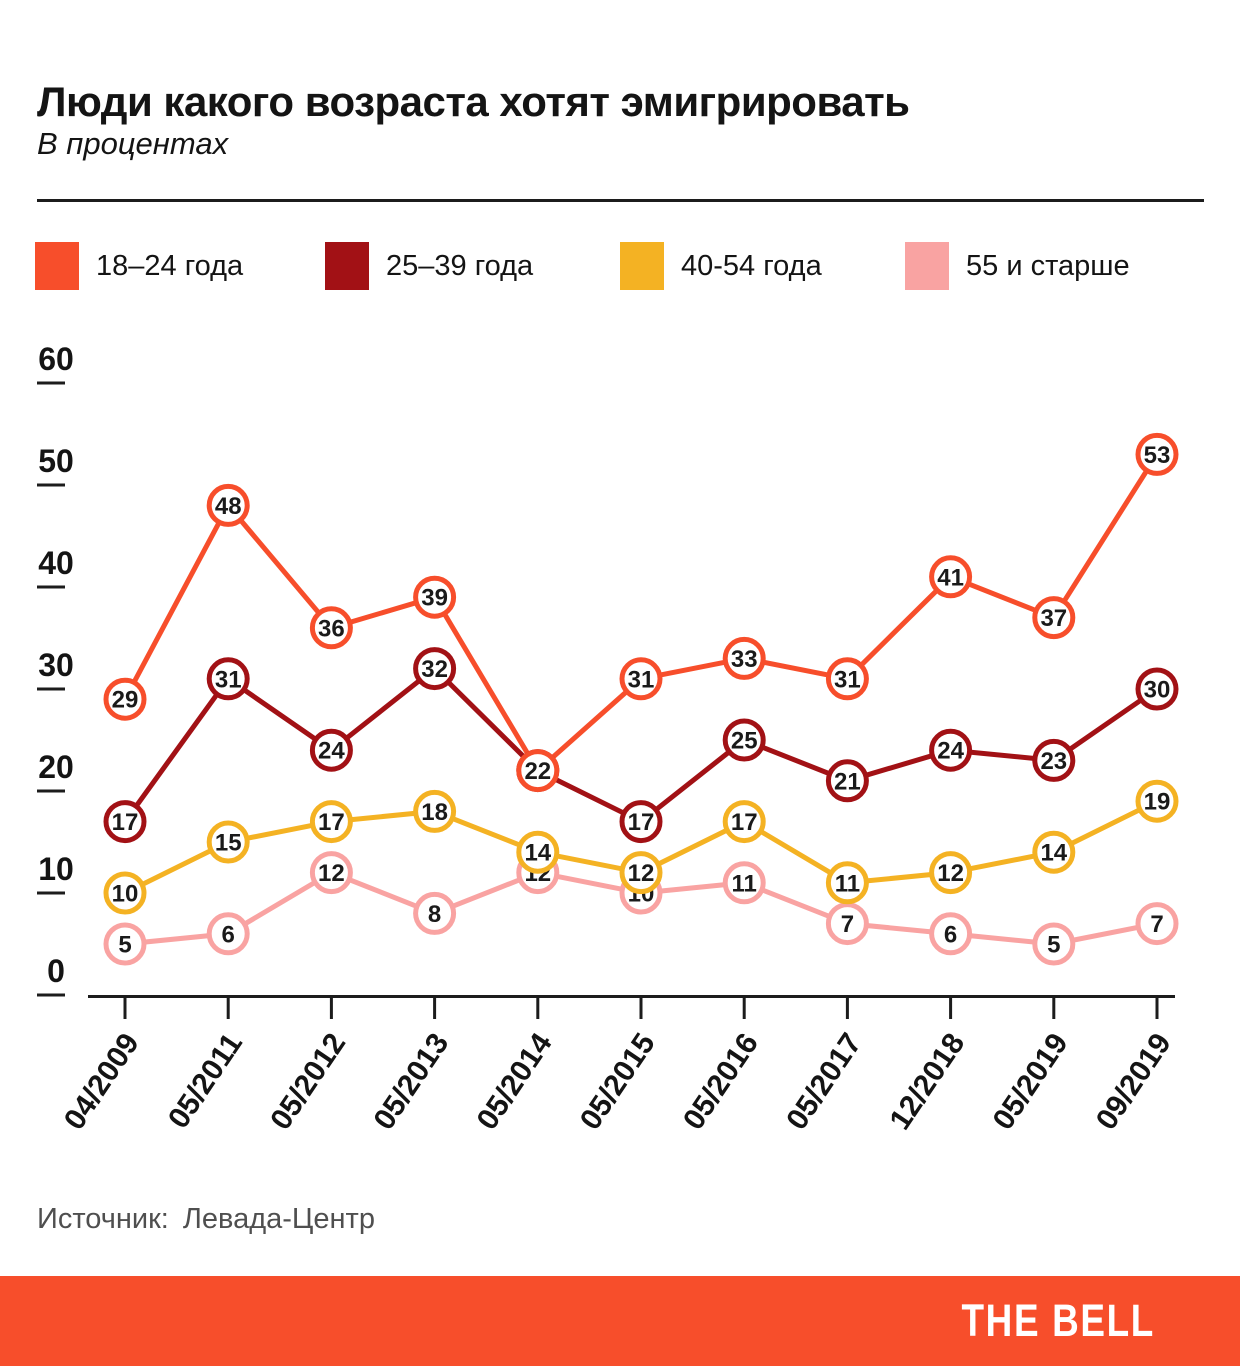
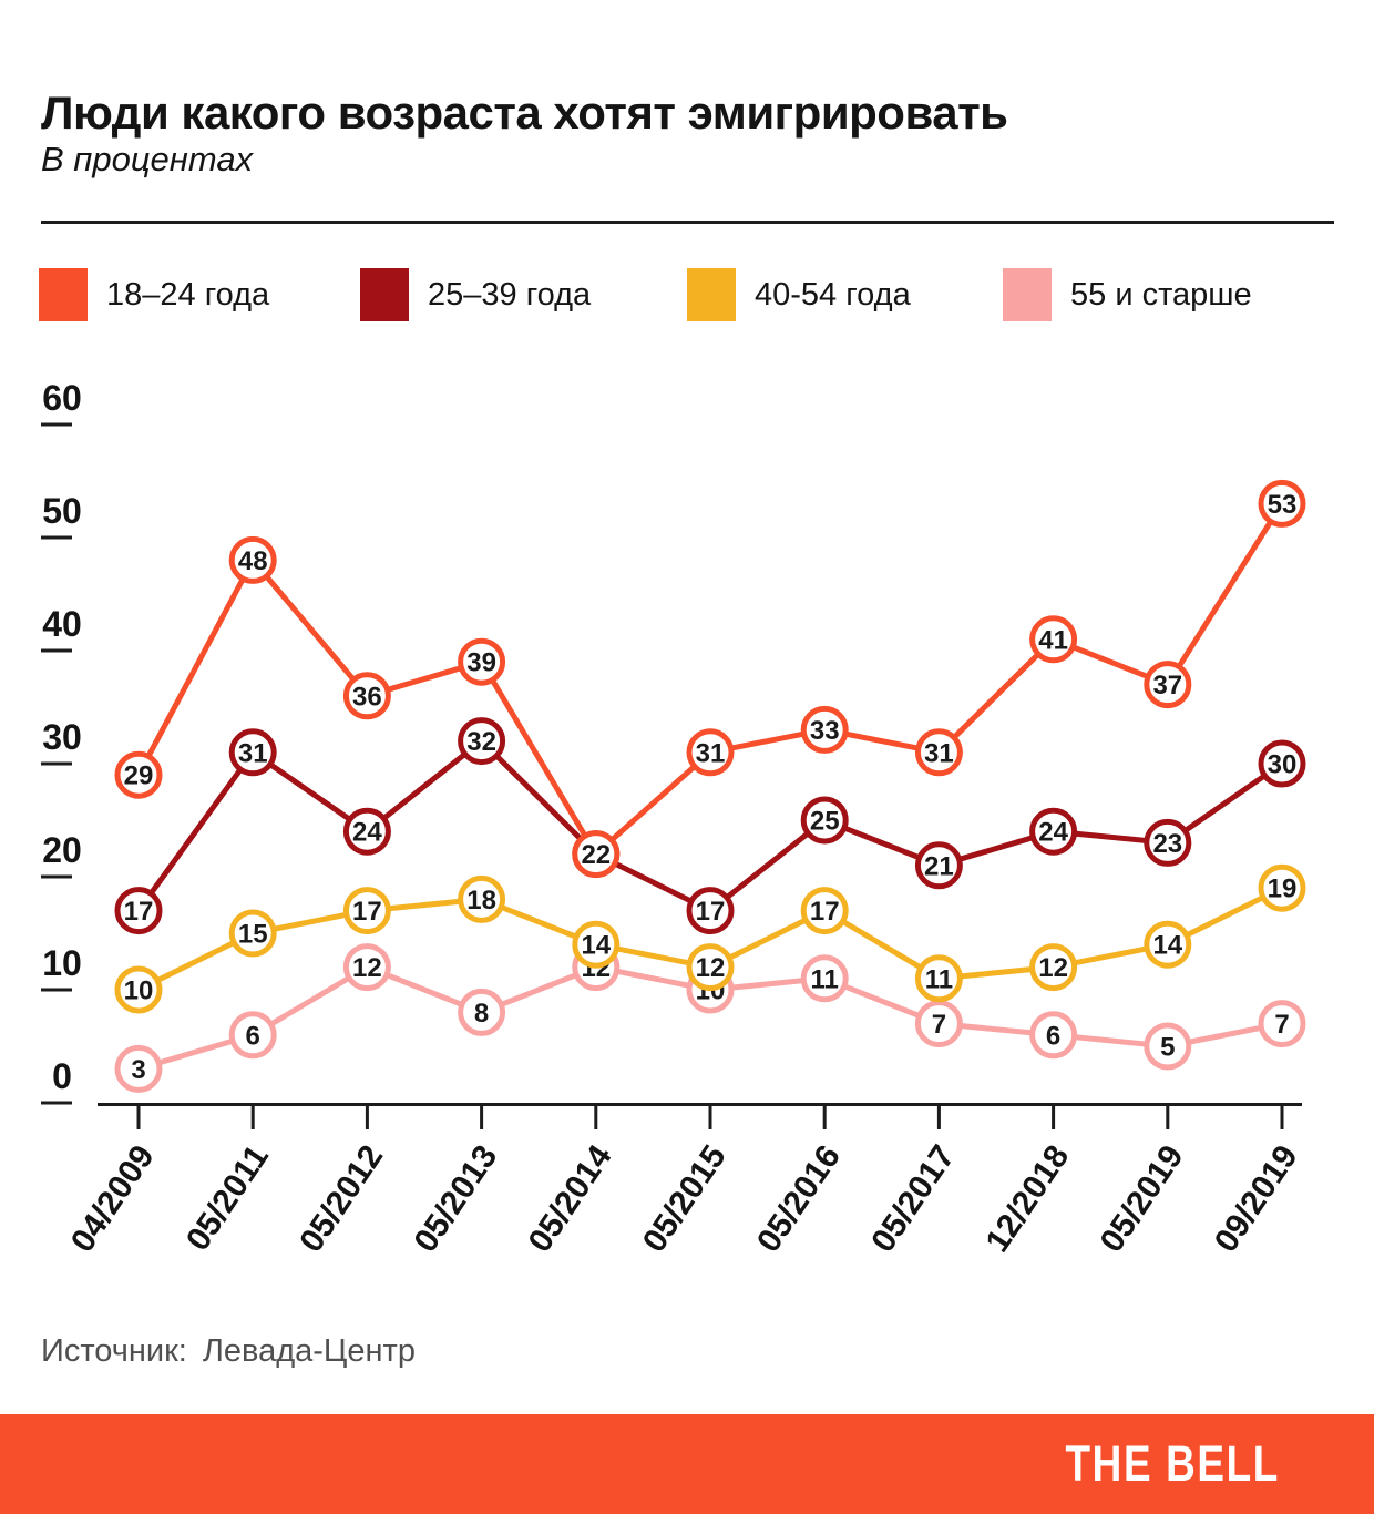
55 и старше/04/2009: 5 -> 3
